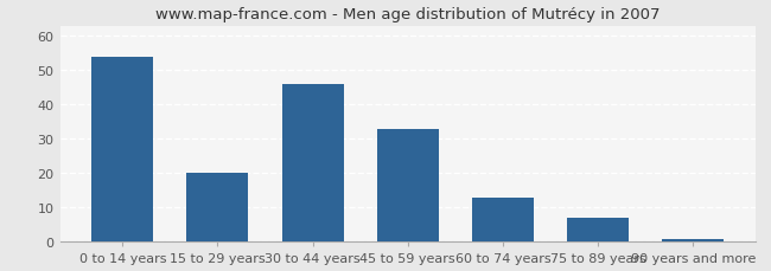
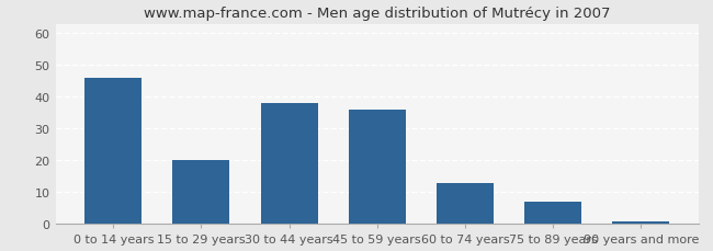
0 to 14 years: 54 -> 46
30 to 44 years: 46 -> 38
45 to 59 years: 33 -> 36
